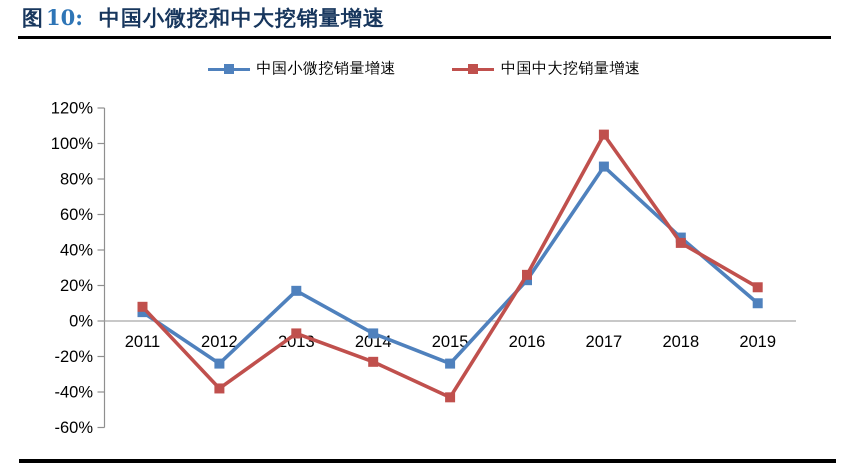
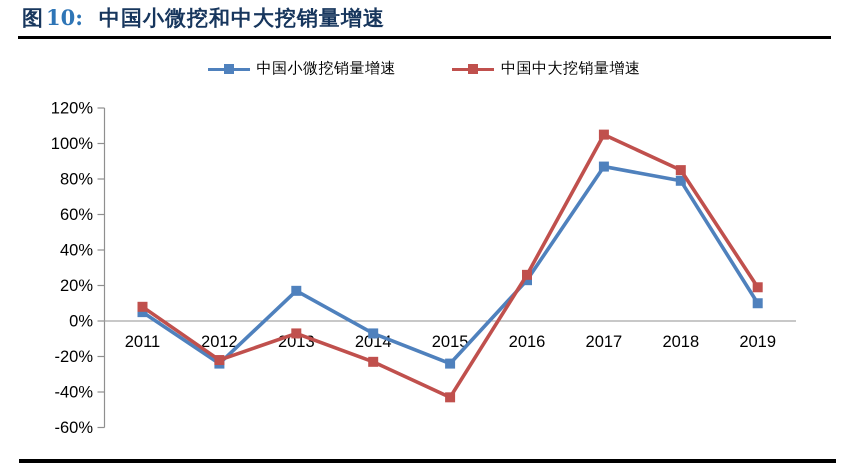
中国中大挖销量增速/2012: -38% -> -22%
中国小微挖销量增速/2018: 47% -> 79%
中国中大挖销量增速/2018: 44% -> 85%
